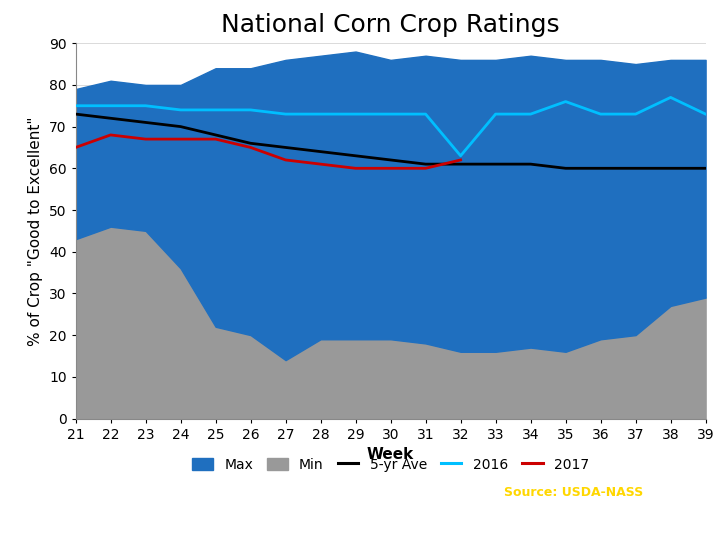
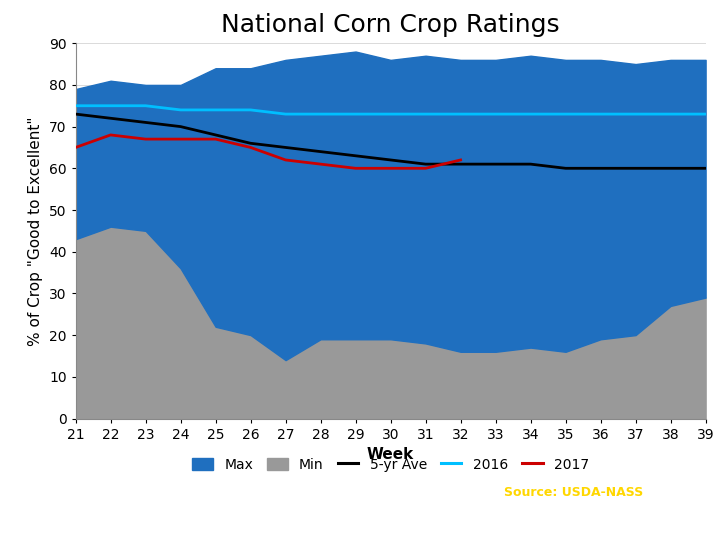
2016/32: 63 -> 73
2016/35: 76 -> 73
2016/38: 77 -> 73
